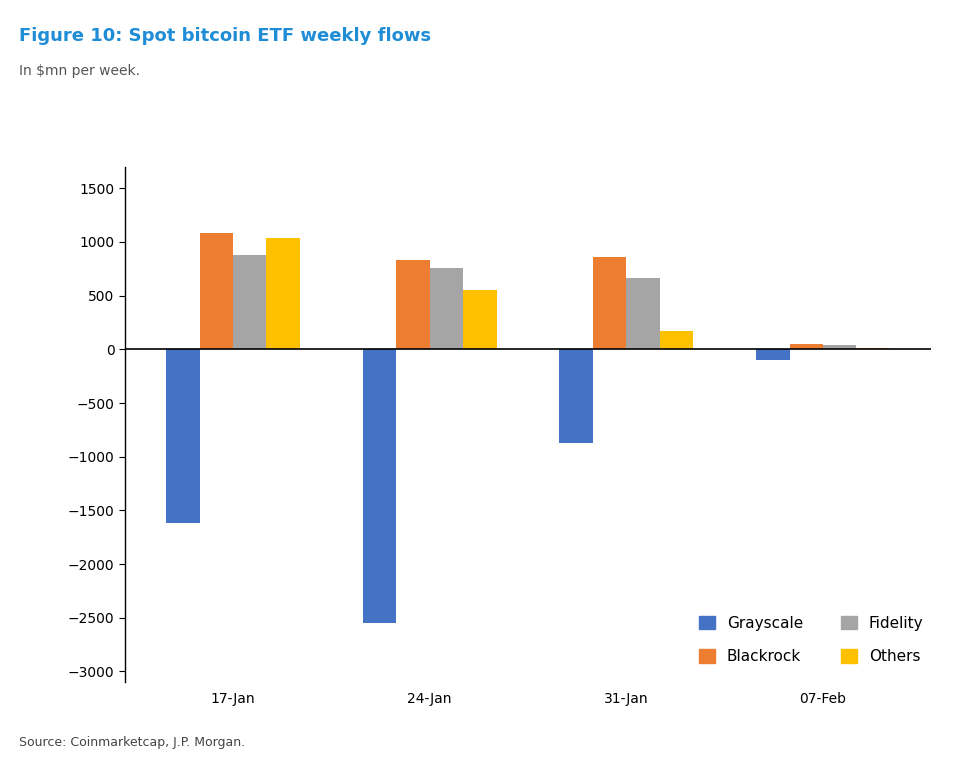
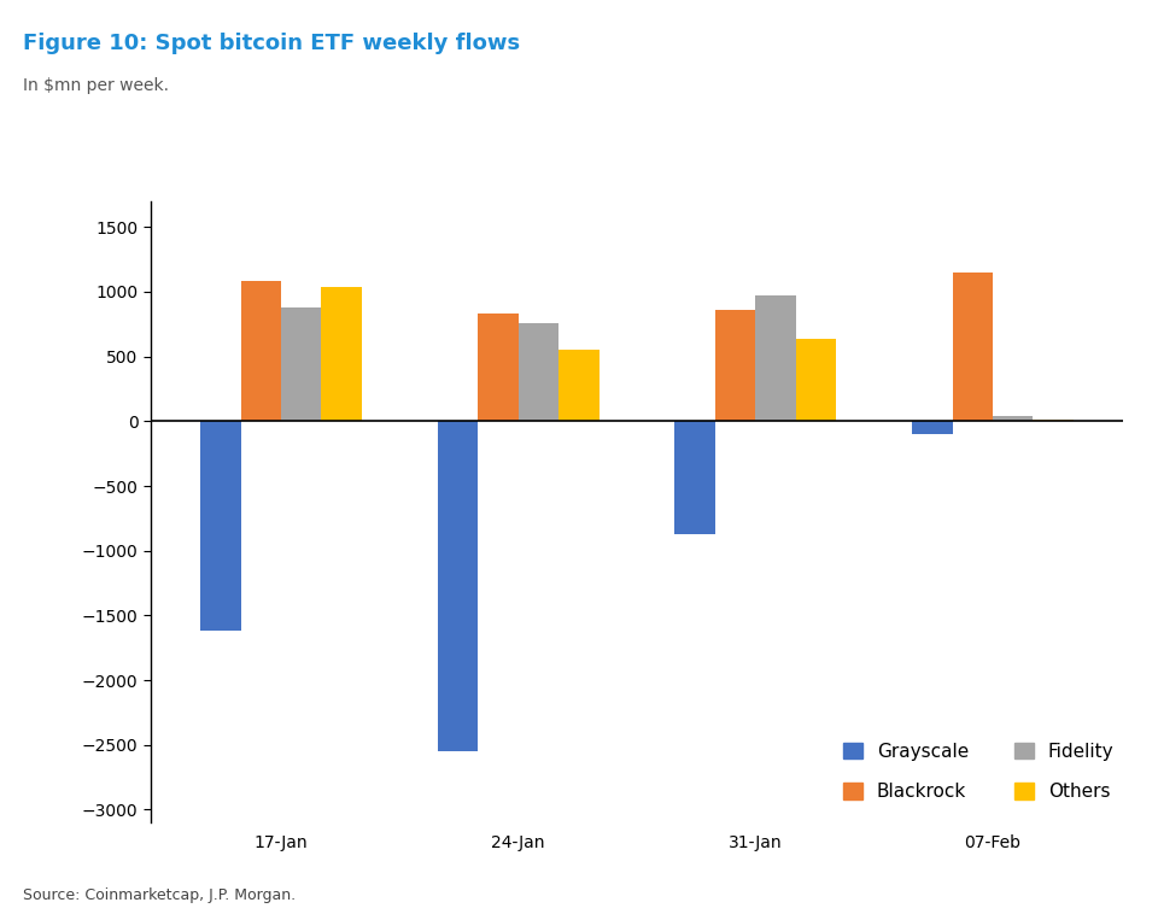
Fidelity/31-Jan: 660 -> 970
Others/31-Jan: 170 -> 640
Blackrock/07-Feb: 50 -> 1150
